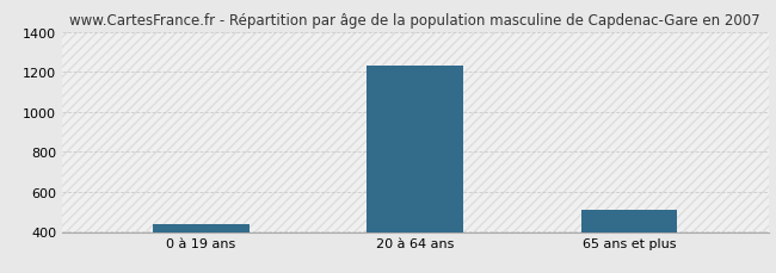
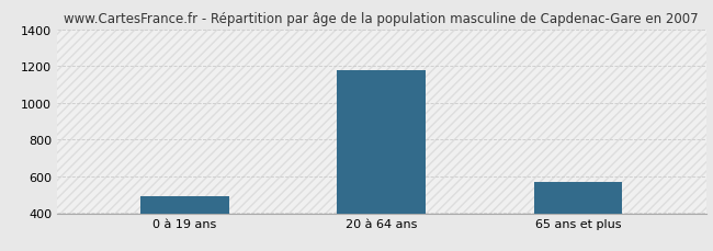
0 à 19 ans: 440 -> 490
20 à 64 ans: 1230 -> 1180
65 ans et plus: 510 -> 570
